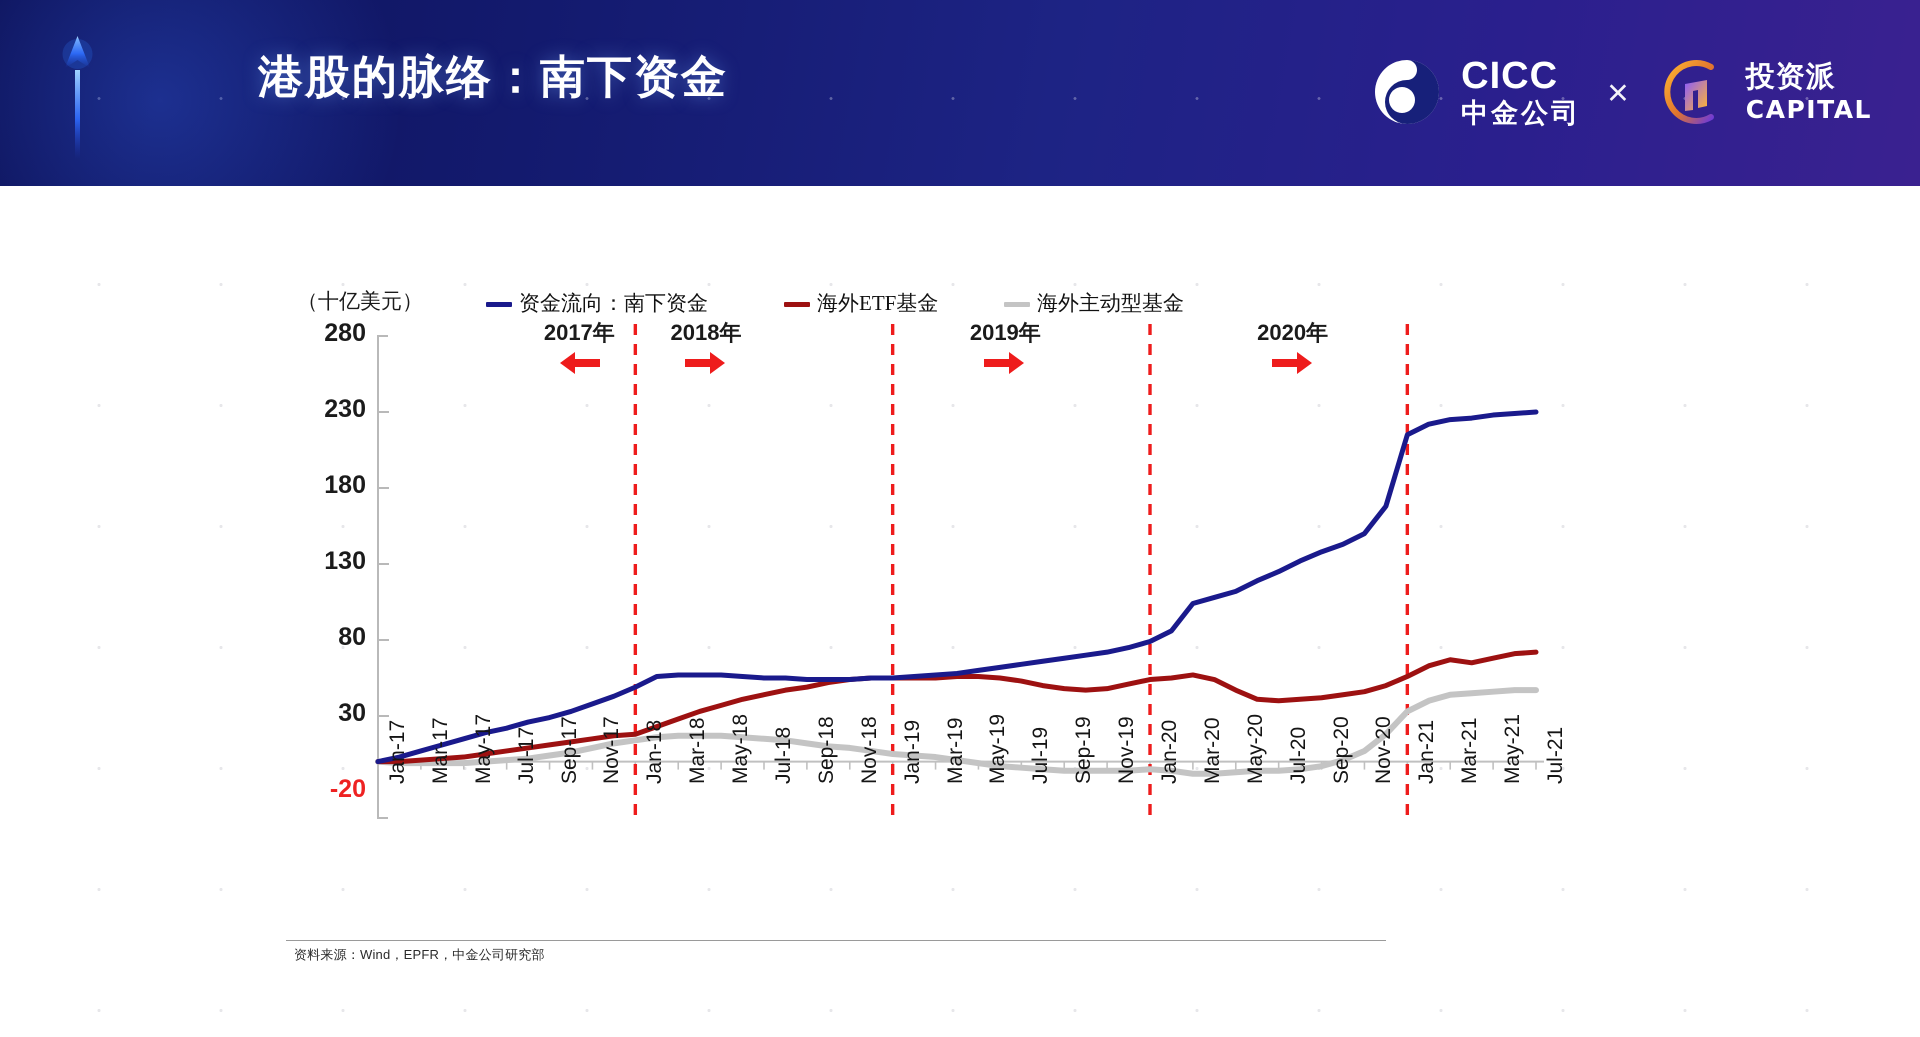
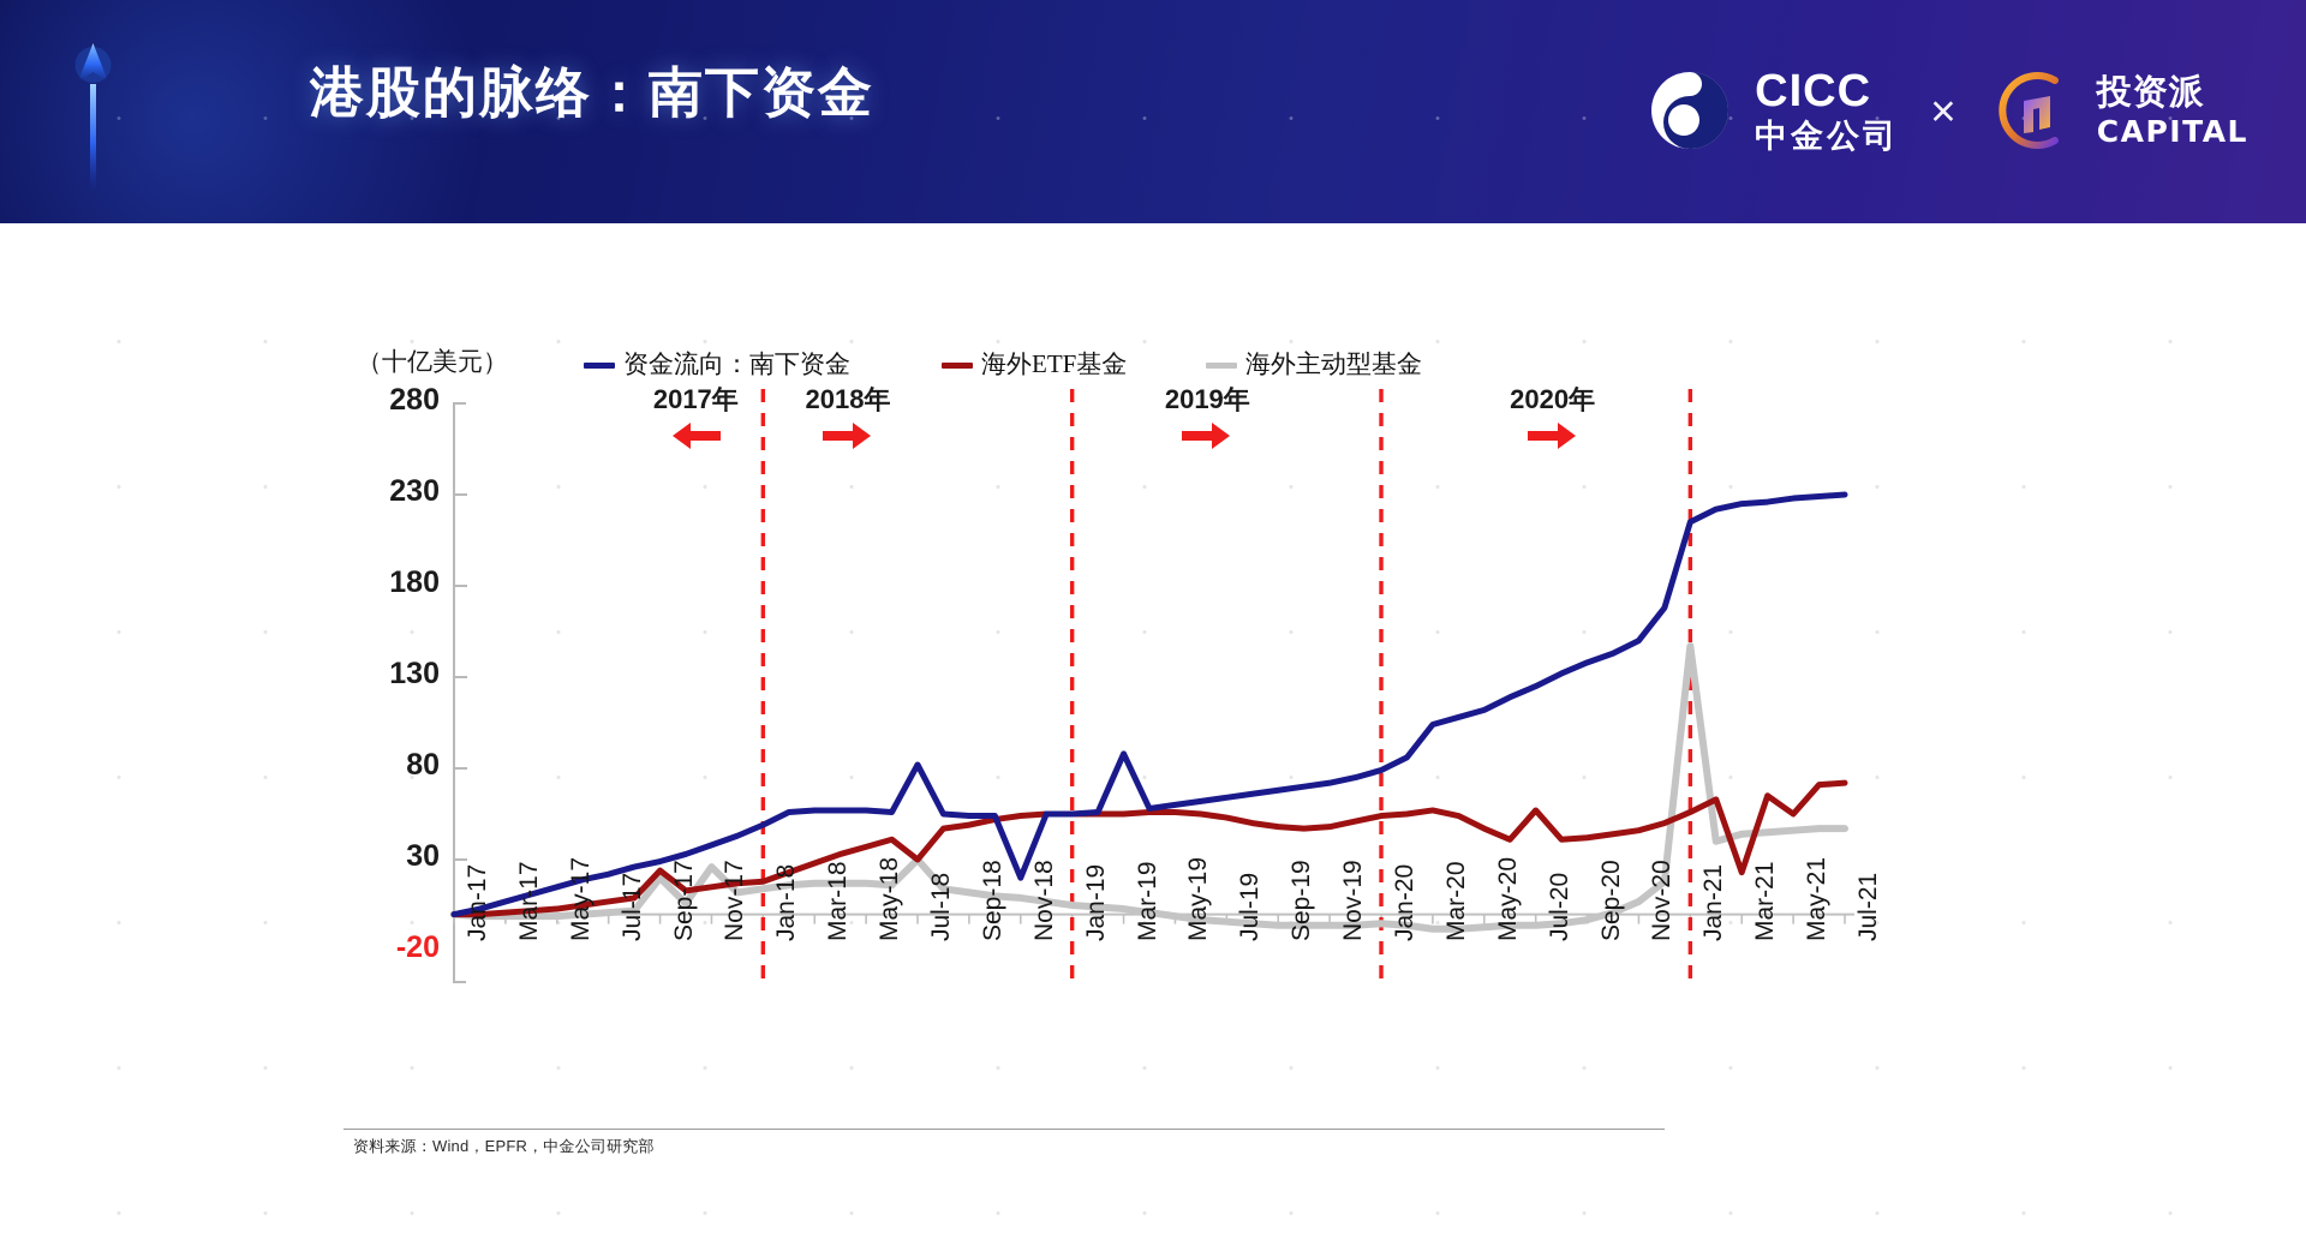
海外ETF基金/Sep-17: 11 -> 24
海外主动型基金/Sep-17: 4 -> 20
海外主动型基金/Nov-17: 9 -> 26
资金流向：南下资金/Jul-18: 55 -> 82
海外ETF基金/Jul-18: 44 -> 30
海外主动型基金/Jul-18: 15 -> 30
资金流向：南下资金/Nov-18: 54 -> 20
资金流向：南下资金/Mar-19: 57 -> 88
海外ETF基金/Jul-20: 40 -> 57
海外主动型基金/Jan-21: 33 -> 147
海外ETF基金/Mar-21: 67 -> 23
海外ETF基金/May-21: 68 -> 55
